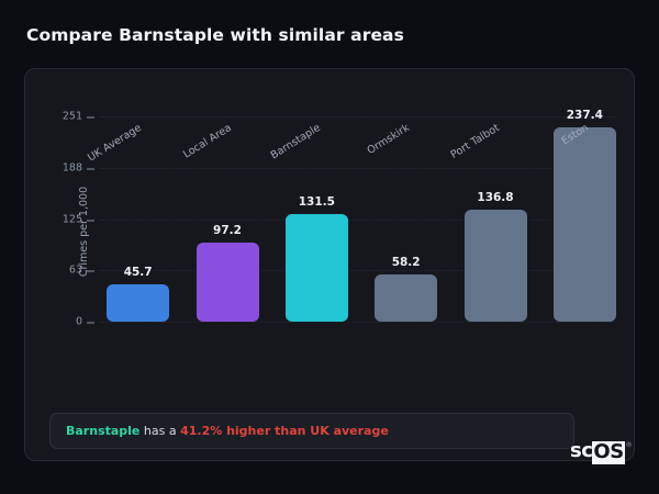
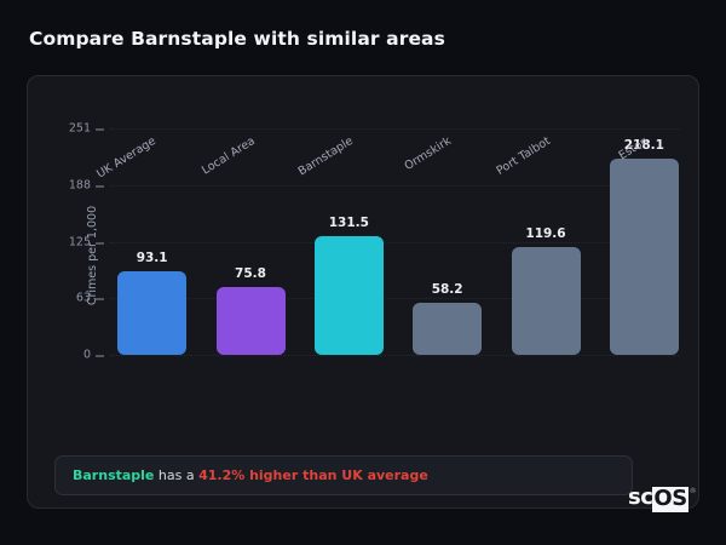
UK Average: 45.7 -> 93.1
Local Area: 97.2 -> 75.8
Port Talbot: 136.8 -> 119.6
Eston: 237.4 -> 218.1
